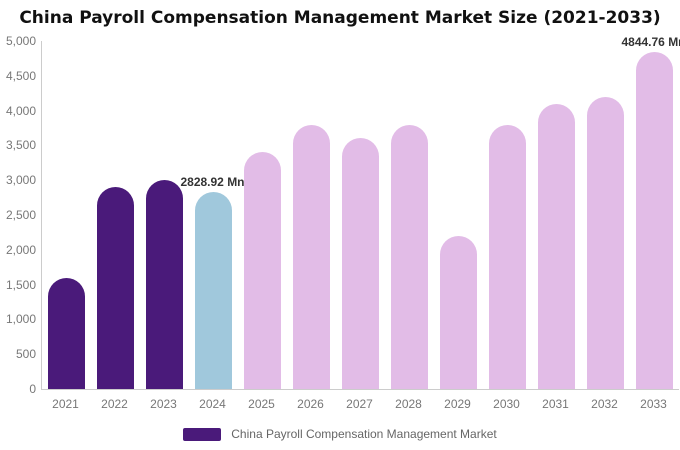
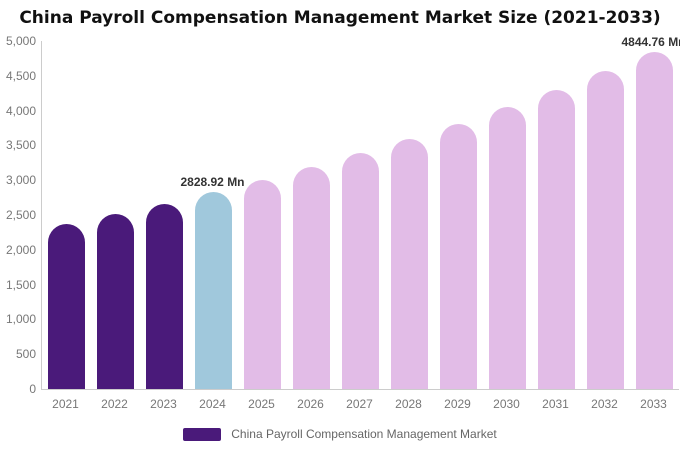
2021: 1600 -> 2400
2022: 2900 -> 2500
2023: 3000 -> 2700
2025: 3400 -> 3000
2026: 3800 -> 3200
2027: 3600 -> 3400
2028: 3800 -> 3600
2029: 2200 -> 3800
2030: 3800 -> 4000
2031: 4100 -> 4300
2032: 4200 -> 4600
